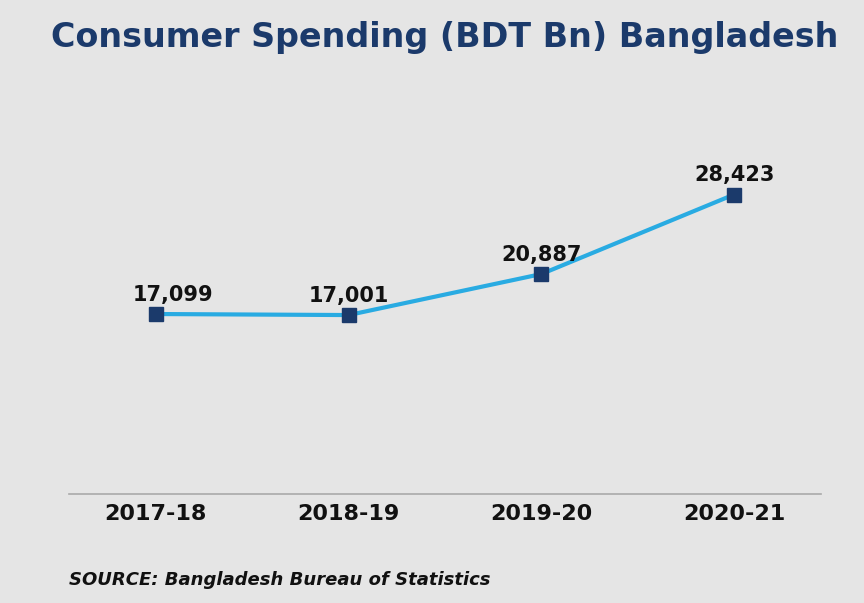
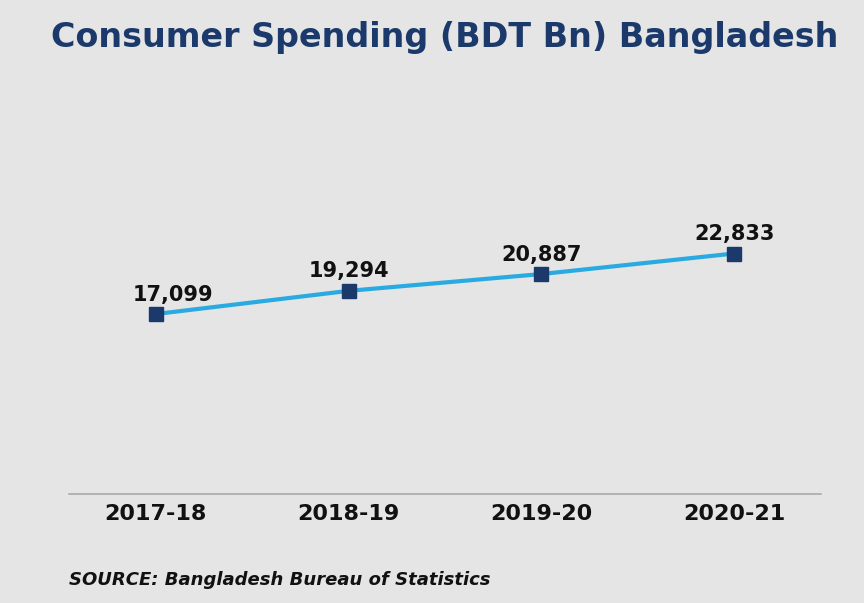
2018-19: 17,001 -> 19,294
2020-21: 28,423 -> 22,833
